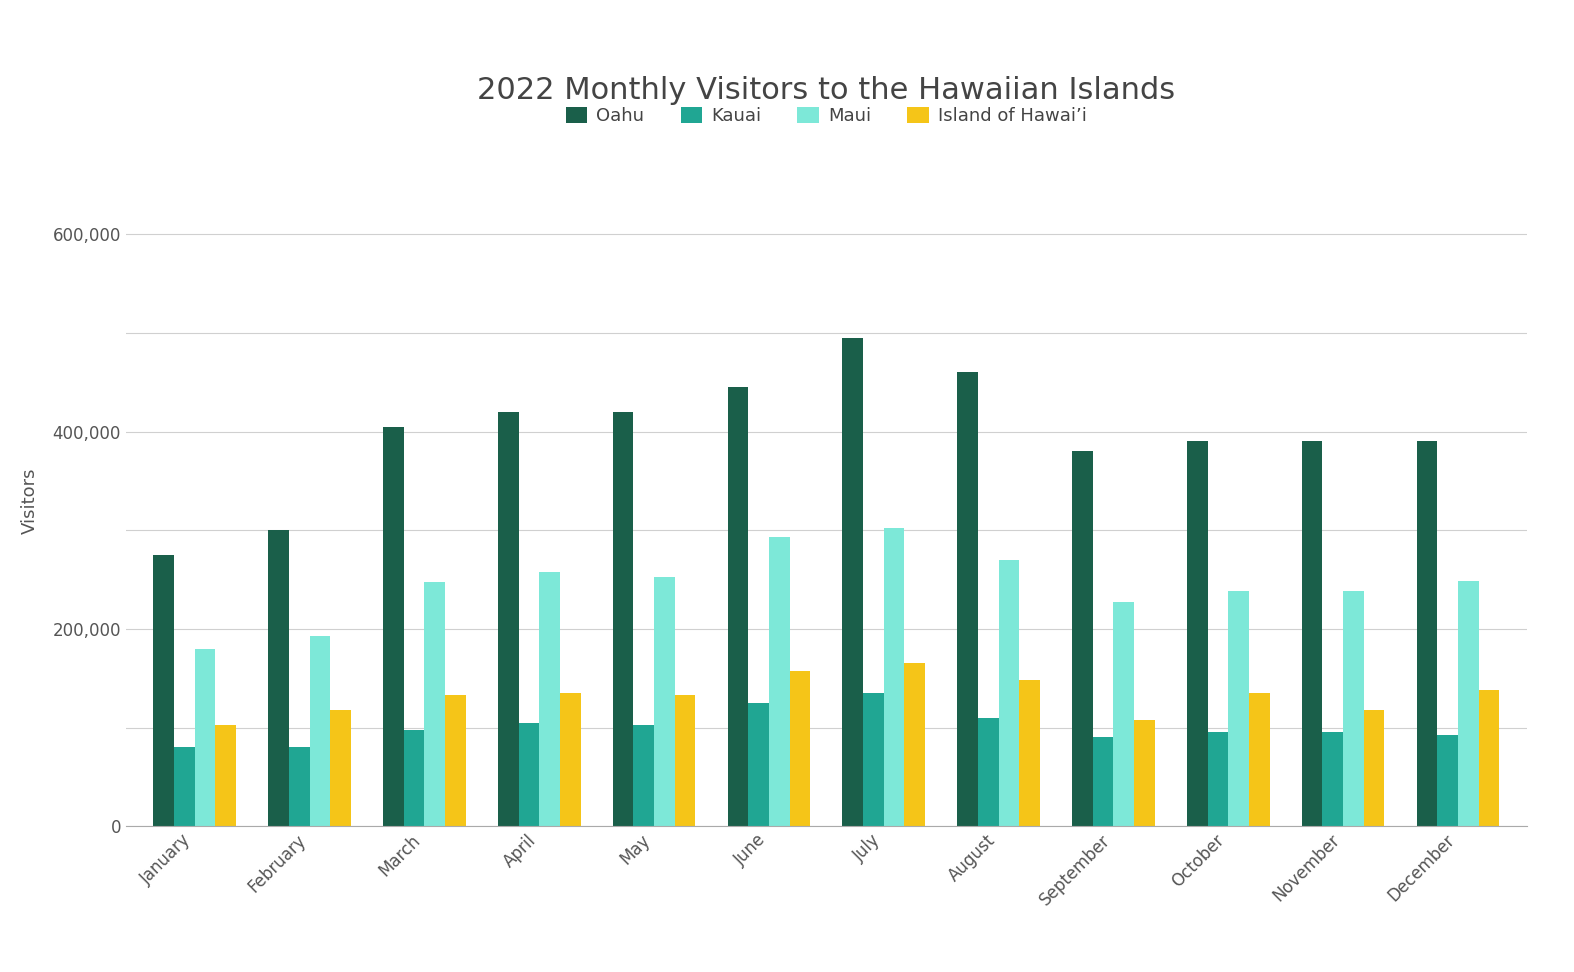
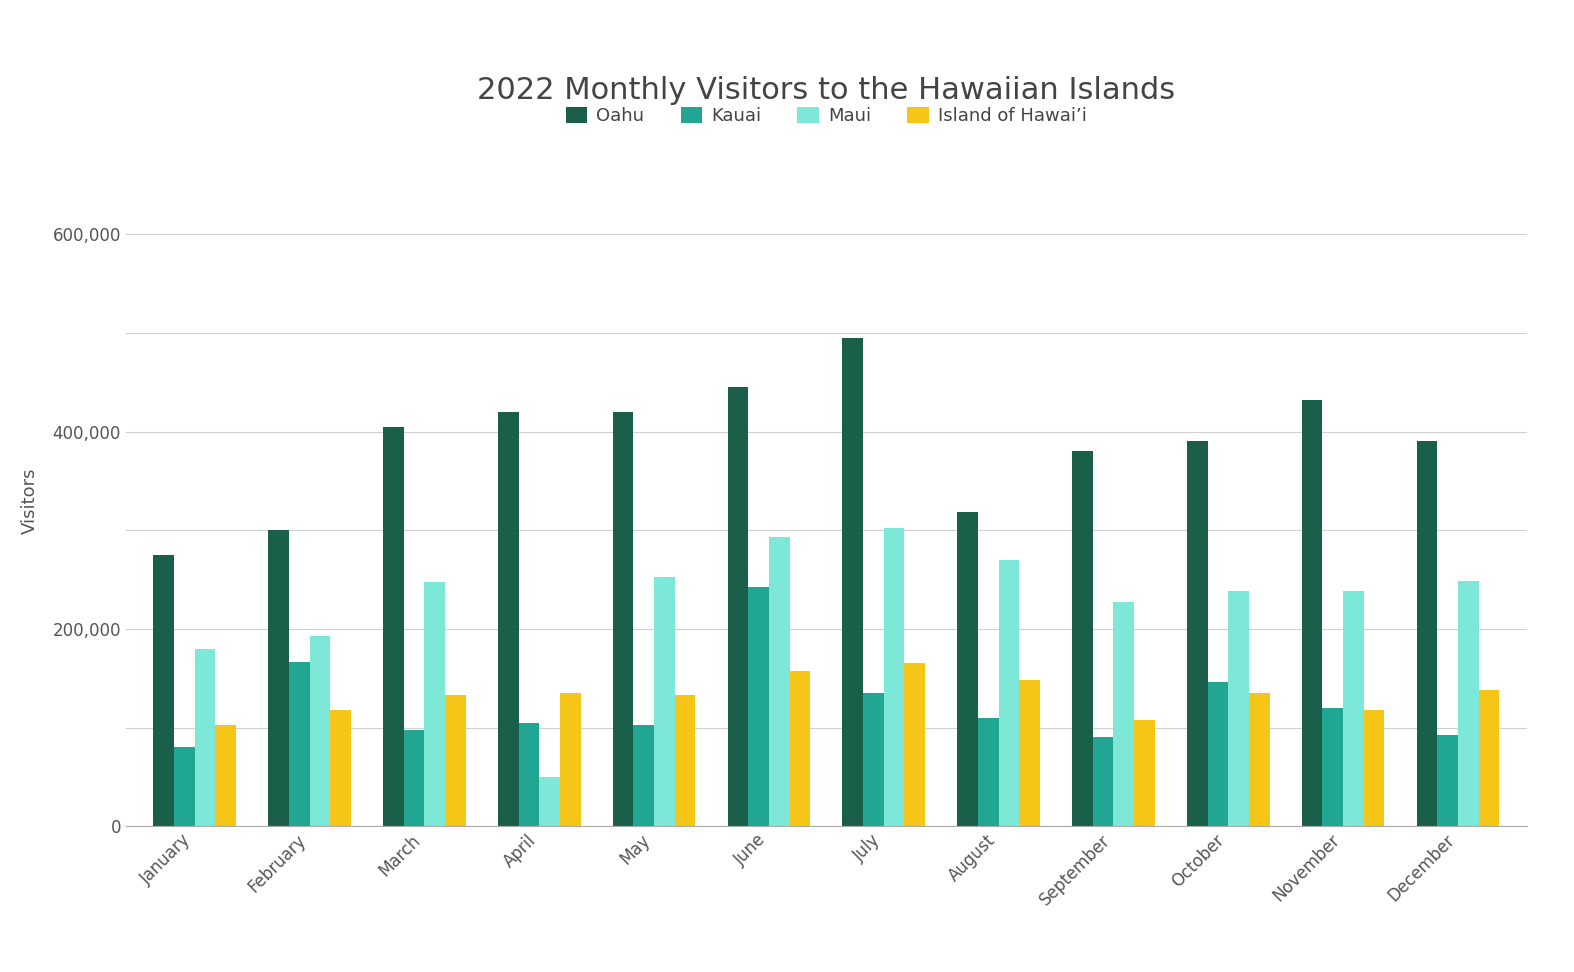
Kauai/February: 80,000 -> 166,000
Maui/April: 258,000 -> 50,000
Kauai/June: 125,000 -> 242,000
Oahu/August: 460,000 -> 318,000
Kauai/October: 95,000 -> 146,000
Oahu/November: 390,000 -> 432,000
Kauai/November: 95,000 -> 120,000
